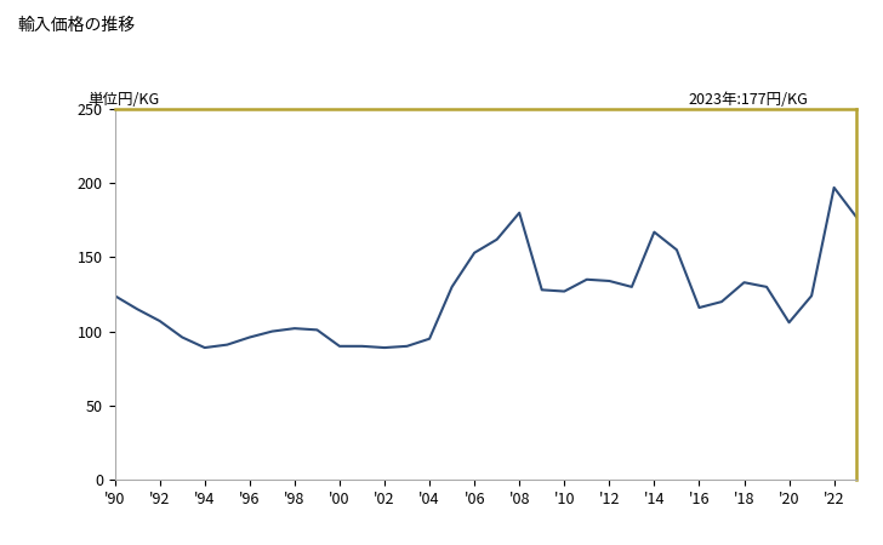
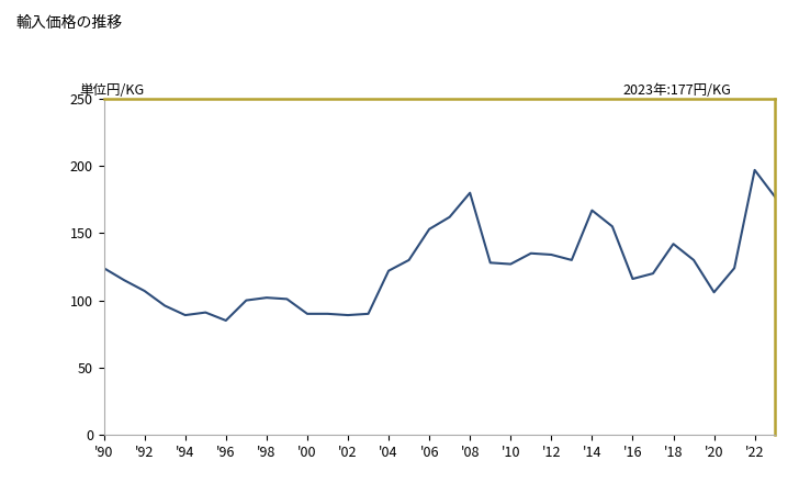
'96: 96 -> 85
'04: 95 -> 122
'18: 133 -> 142
